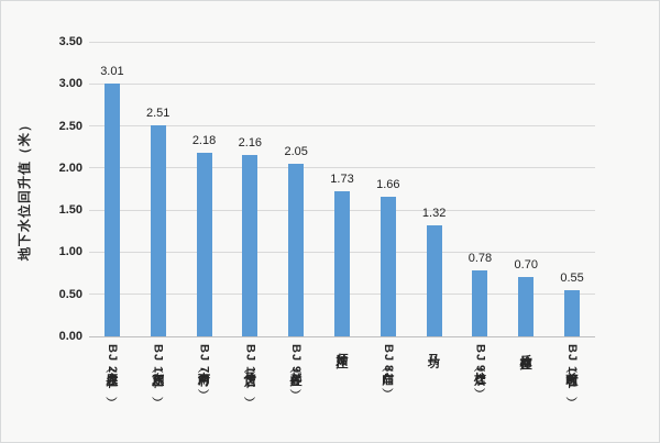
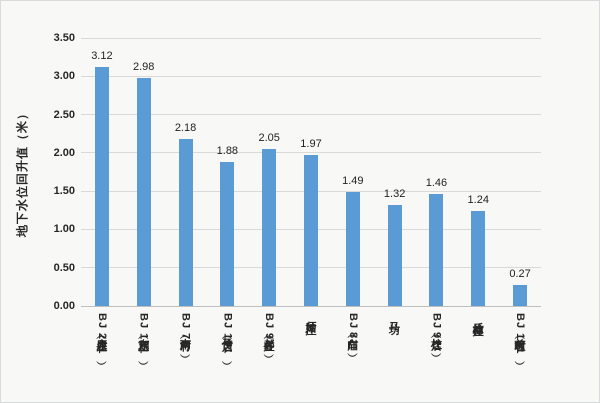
BJ康各庄（201）: 3.01 -> 3.12
BJ东刘庄（181）: 2.51 -> 2.98
BJ侉子店（181）: 2.16 -> 1.88
师姑庄: 1.73 -> 1.97
BJ白庙（81）: 1.66 -> 1.49
BJ杜店（91）: 0.78 -> 1.46
后榆林庄: 0.70 -> 1.24
BJ前疃村（101）: 0.55 -> 0.27
